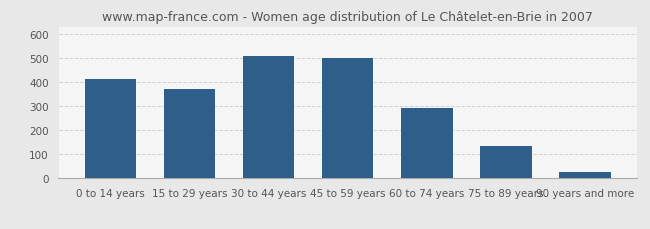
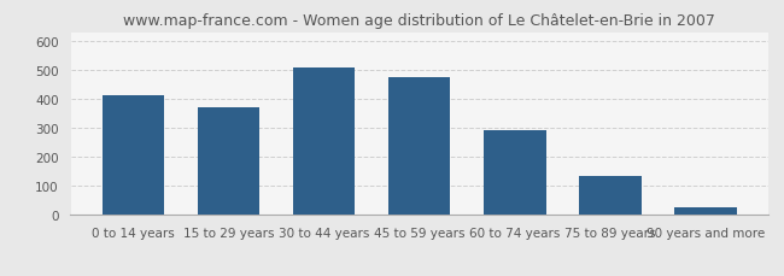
45 to 59 years: 500 -> 475
